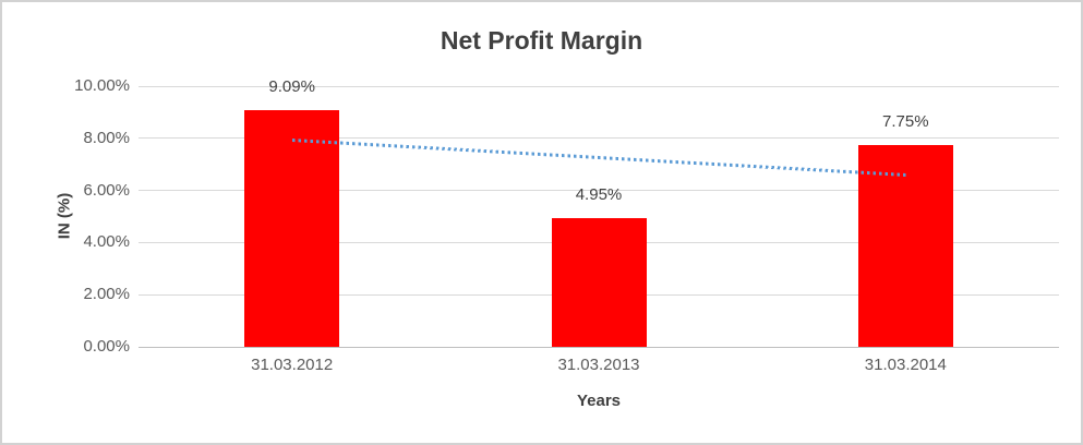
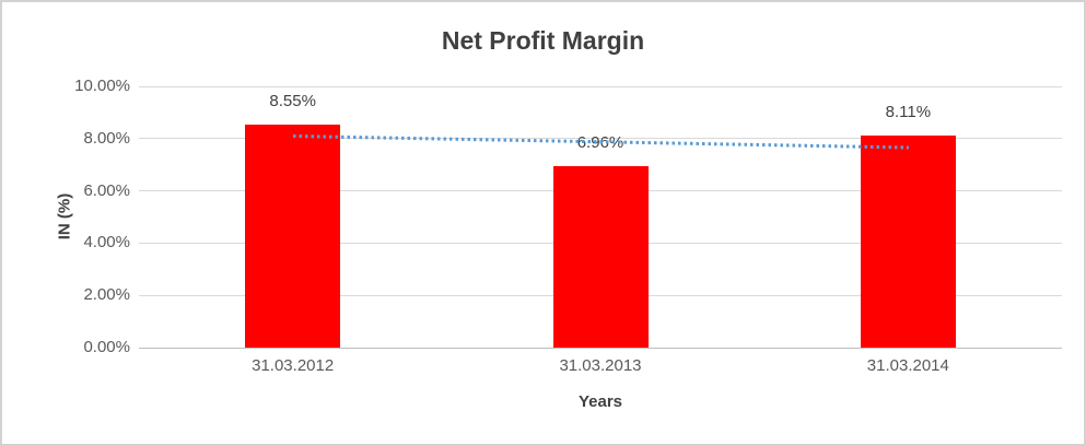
31.03.2012: 9.09% -> 8.55%
31.03.2013: 4.95% -> 6.96%
31.03.2014: 7.75% -> 8.11%
